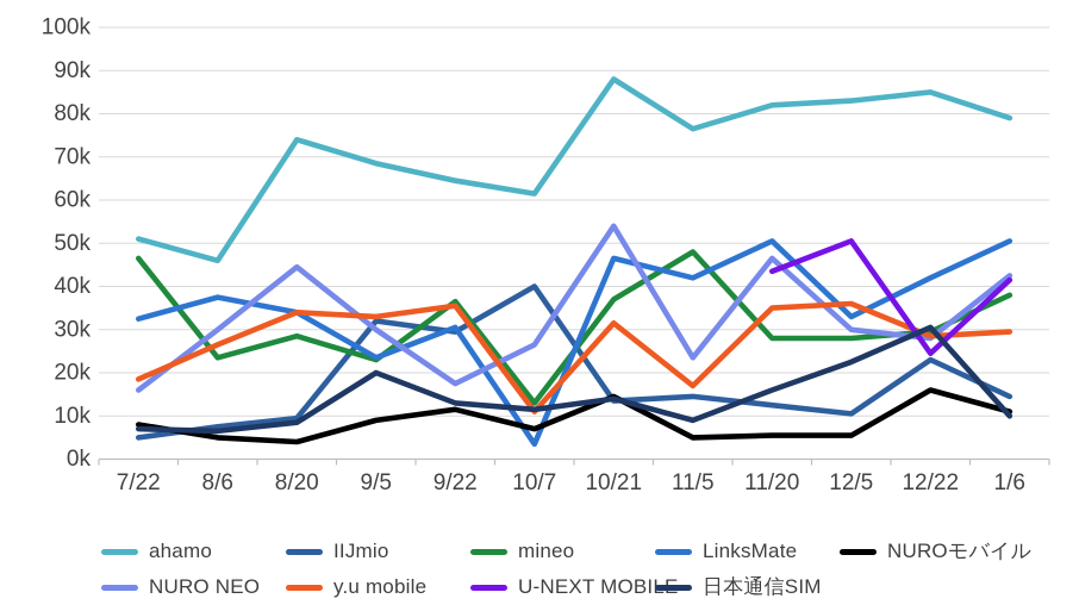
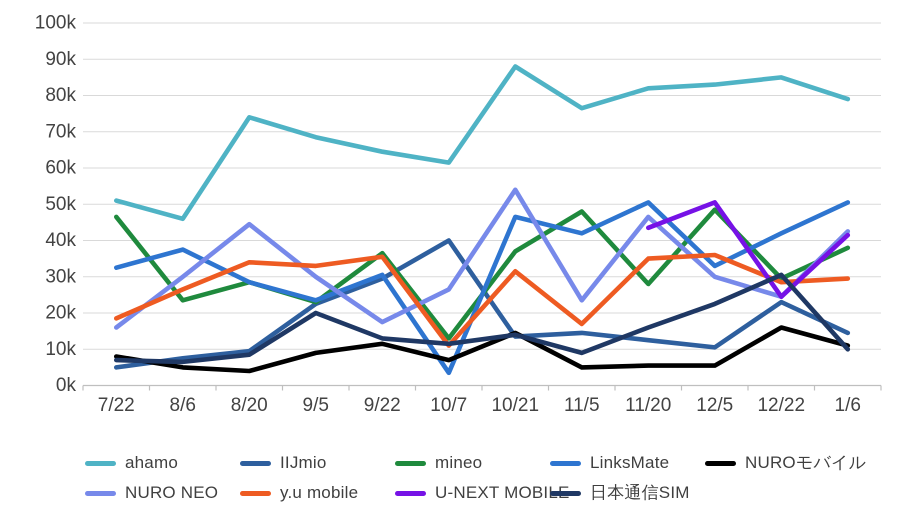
LinksMate/8/20: 34k -> 28k
IIJmio/9/5: 32k -> 22k
mineo/12/5: 28k -> 48k
NURO NEO/12/22: 28k -> 24k
